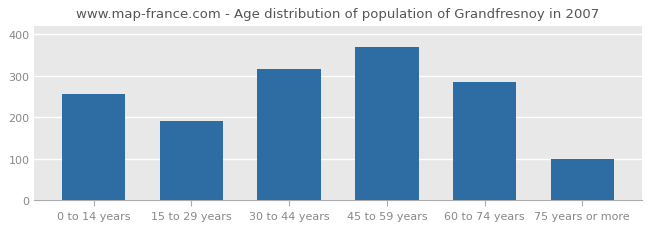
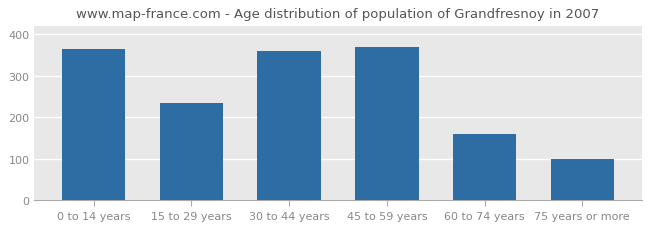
0 to 14 years: 255 -> 365
15 to 29 years: 190 -> 235
30 to 44 years: 315 -> 360
60 to 74 years: 285 -> 160
